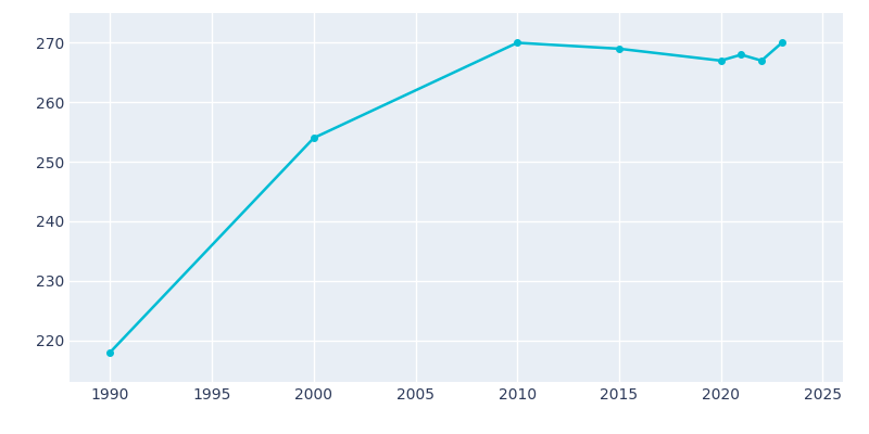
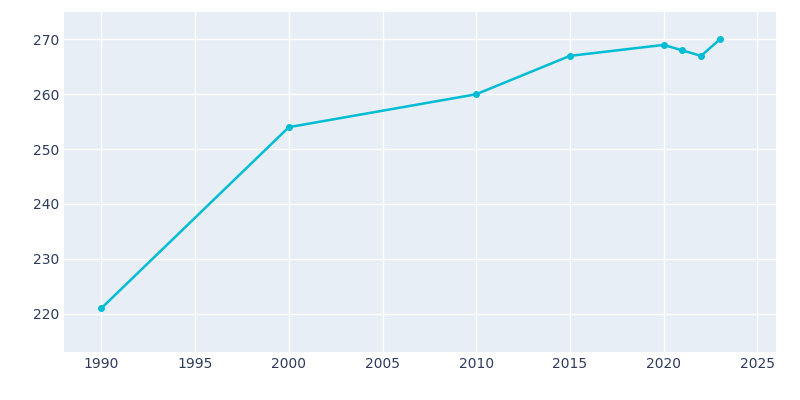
1990: 218 -> 221
2010: 270 -> 260
2015: 269 -> 267
2020: 267 -> 269
